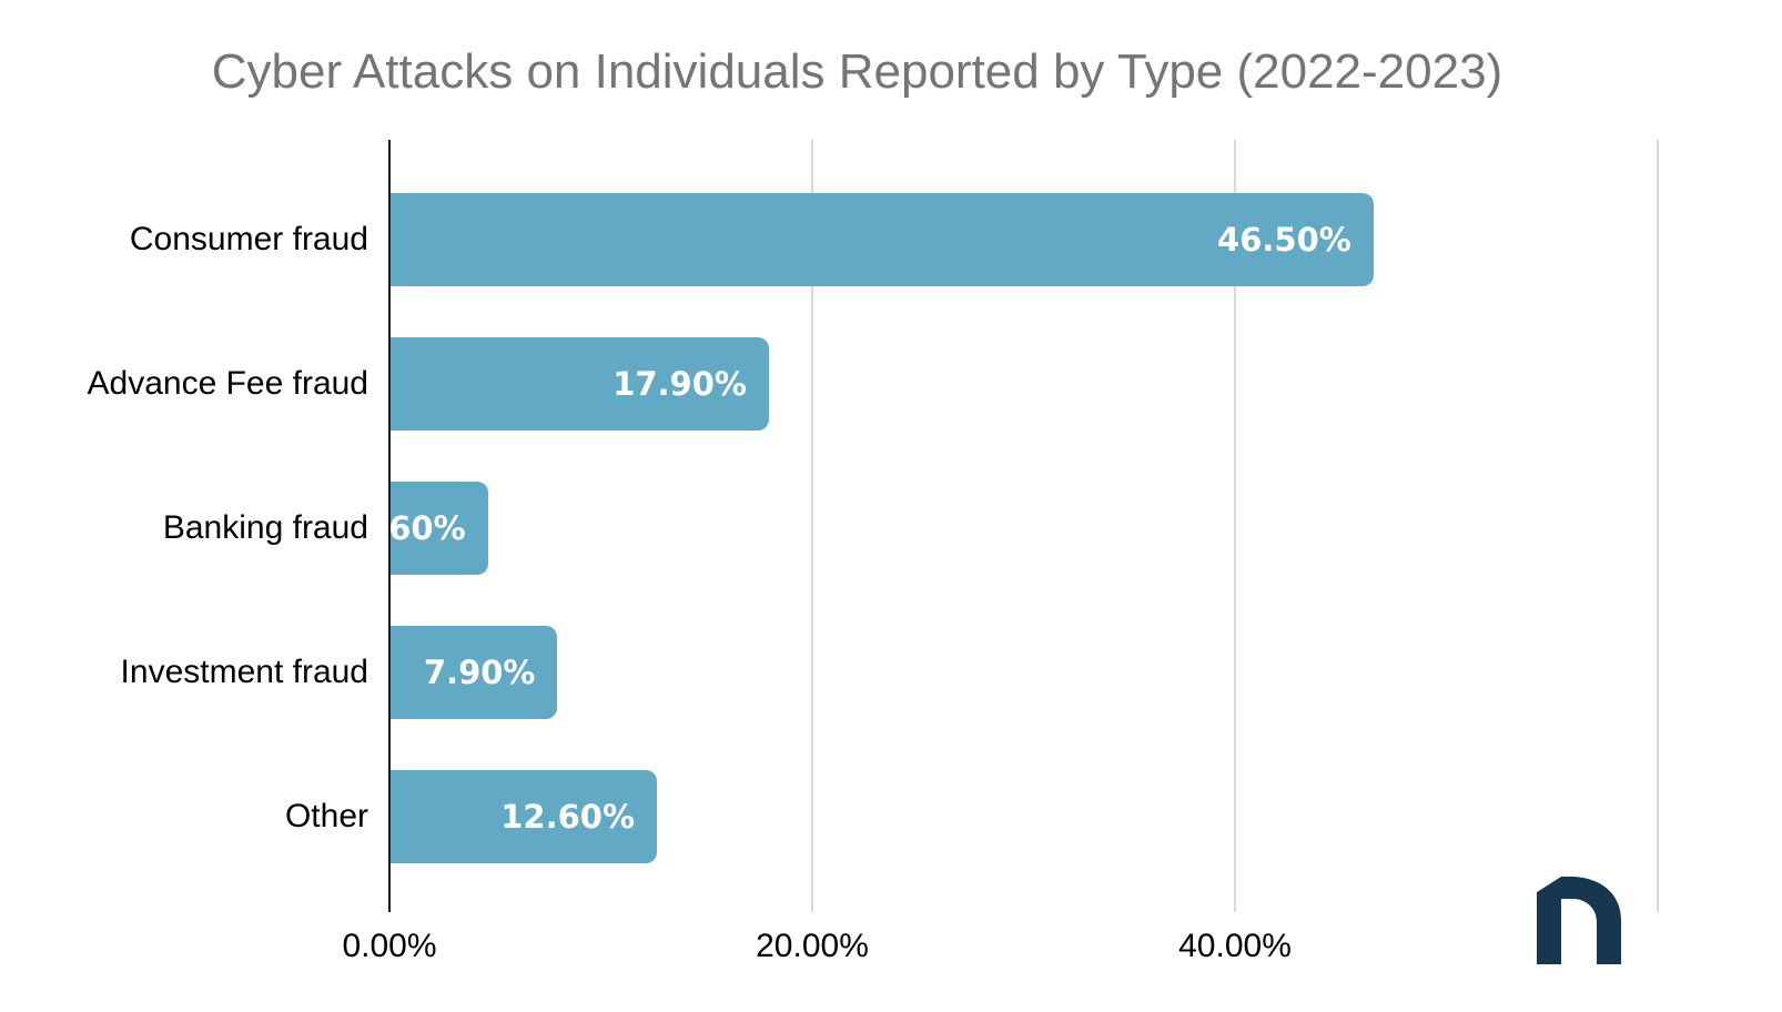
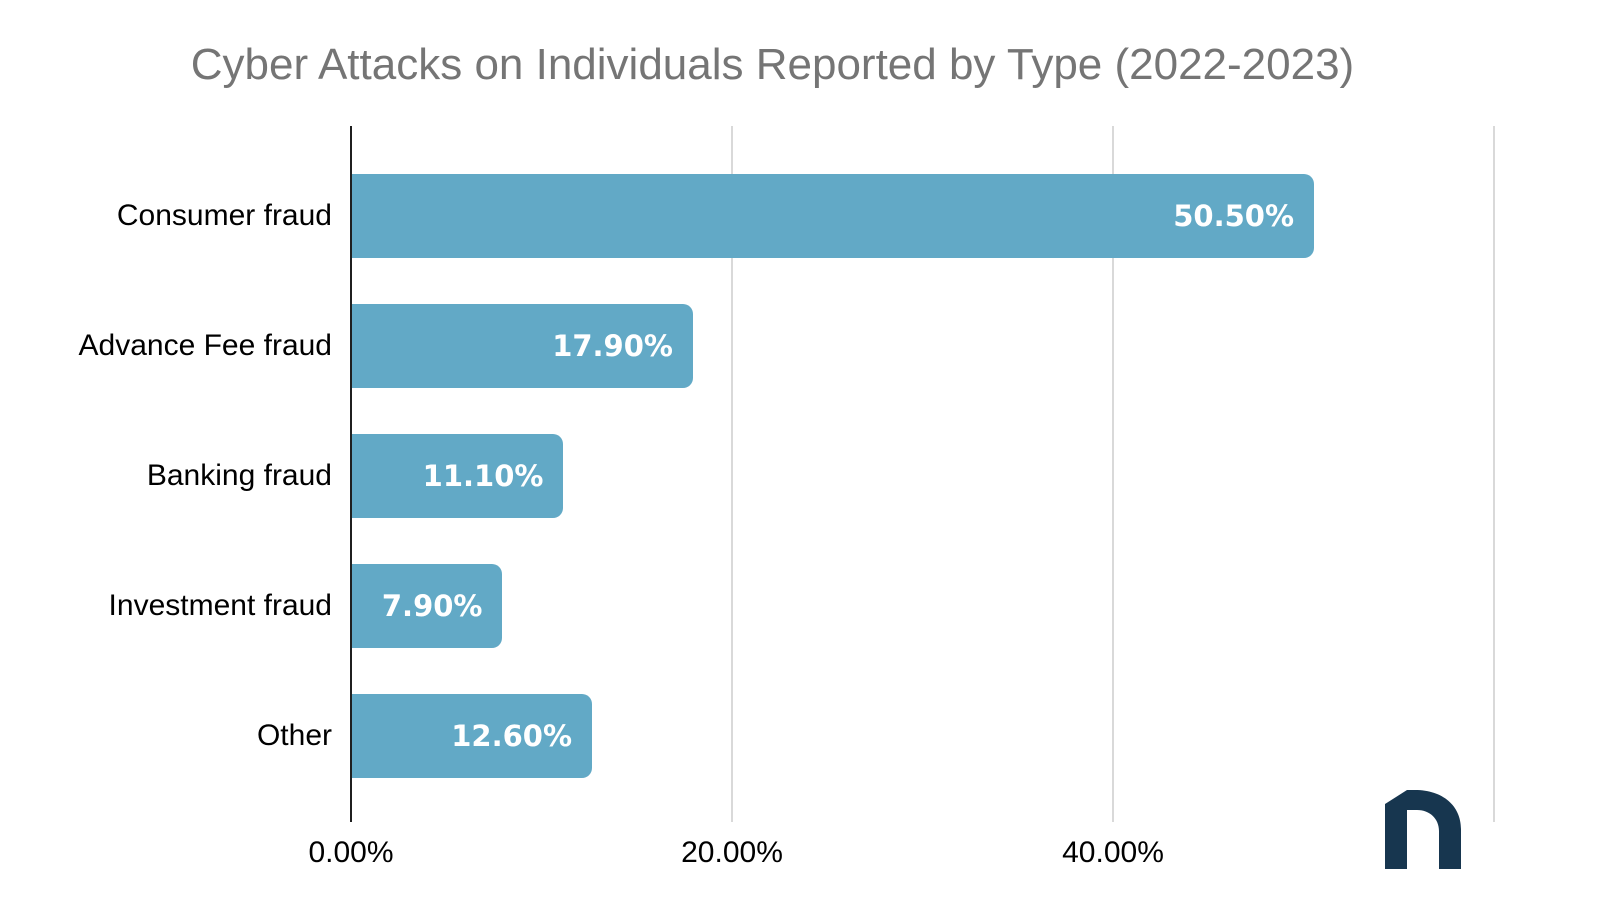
Consumer fraud: 46.50% -> 50.50%
Banking fraud: 4.60% -> 11.10%
